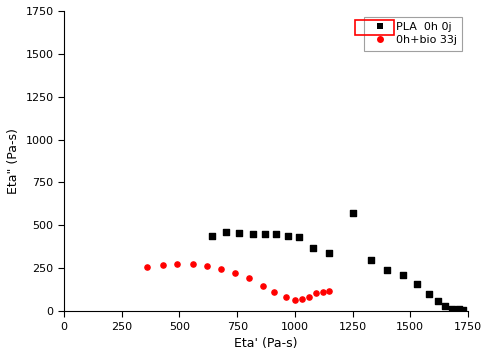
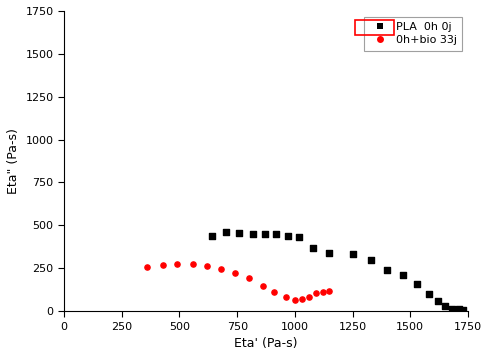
PLA 0h 0j/1250: 570 -> 330
